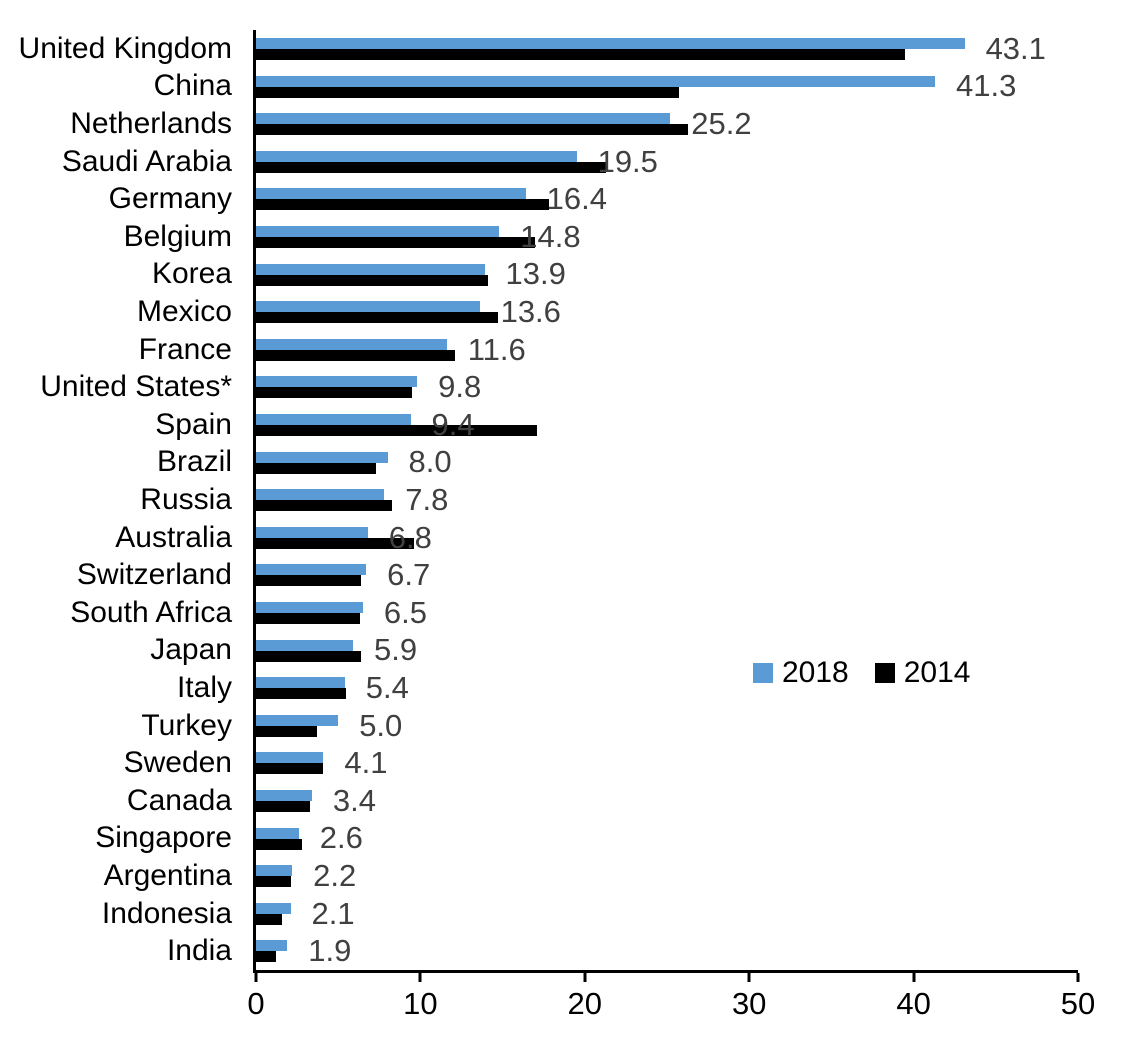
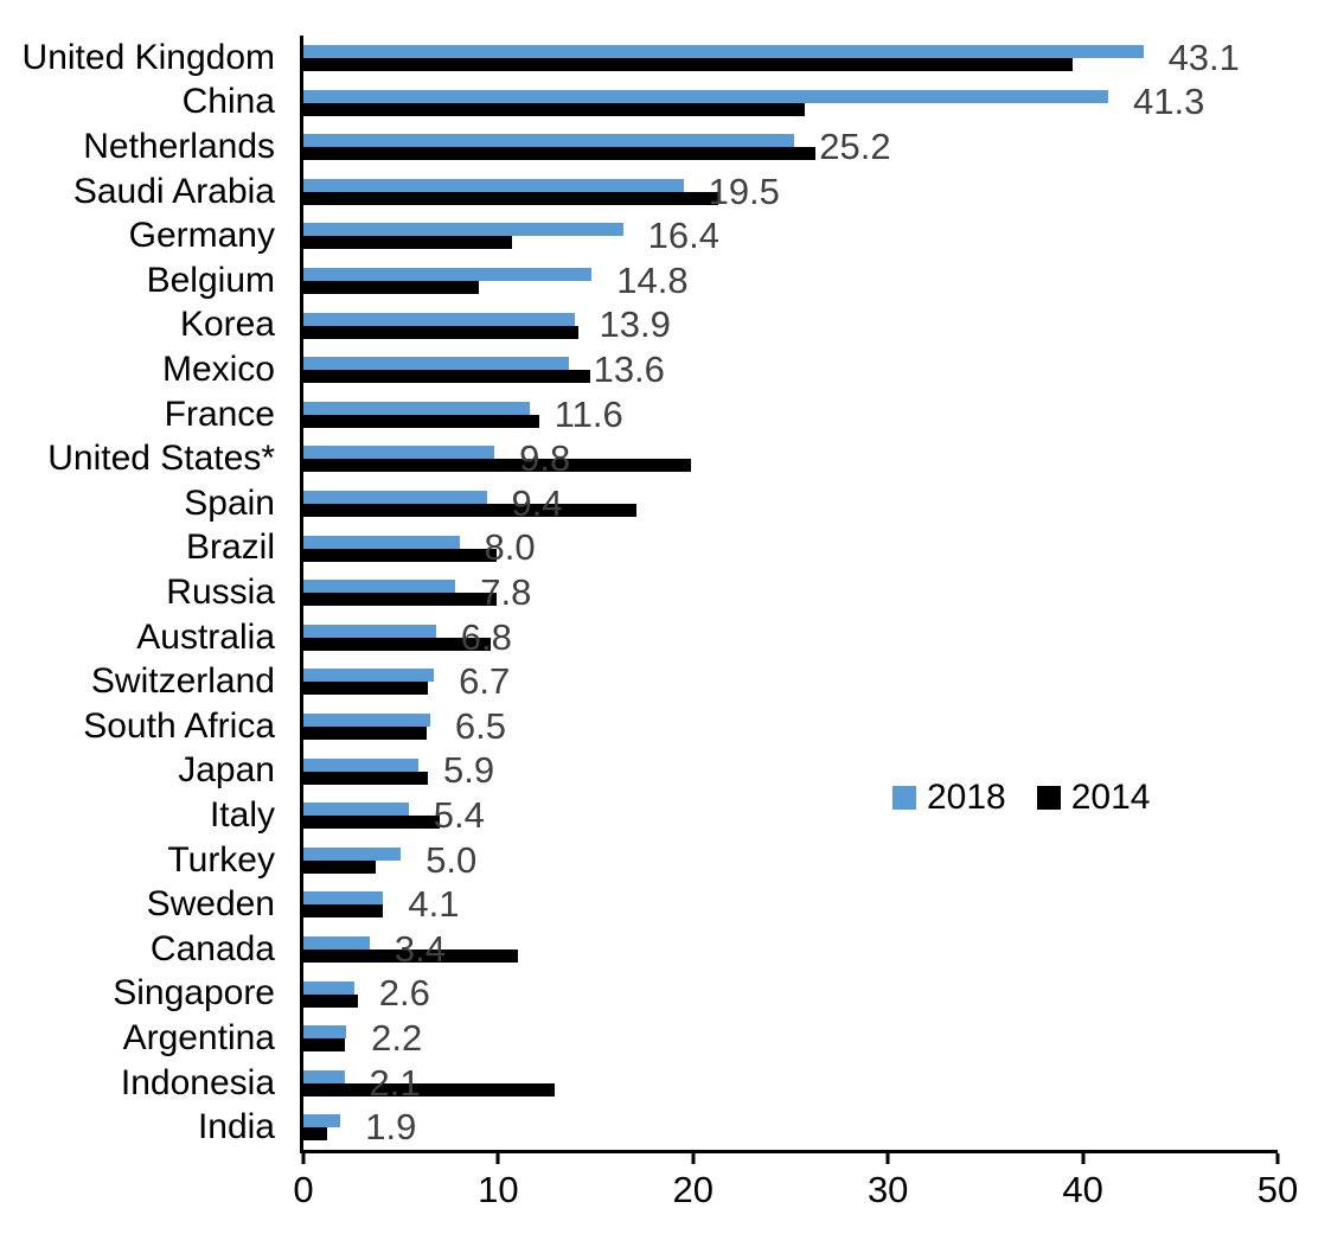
2014/Germany: 17.8 -> 10.7
2014/Belgium: 17.0 -> 9.0
2014/United States*: 9.5 -> 19.9
2014/Brazil: 7.3 -> 9.9
2014/Russia: 8.3 -> 9.9
2014/Italy: 5.5 -> 7.0
2014/Canada: 3.3 -> 11.0
2014/Indonesia: 1.6 -> 12.9
